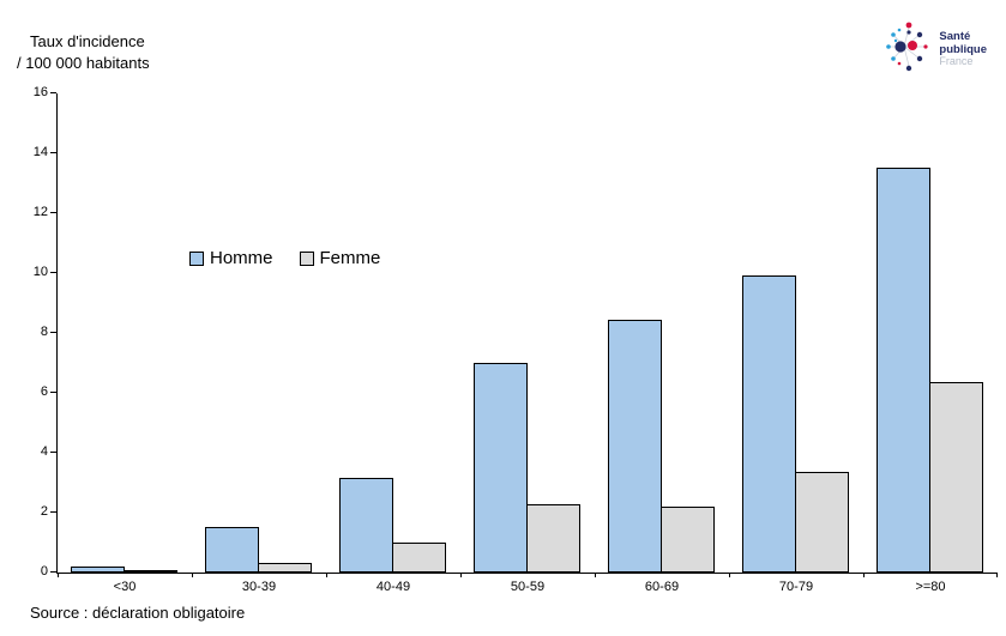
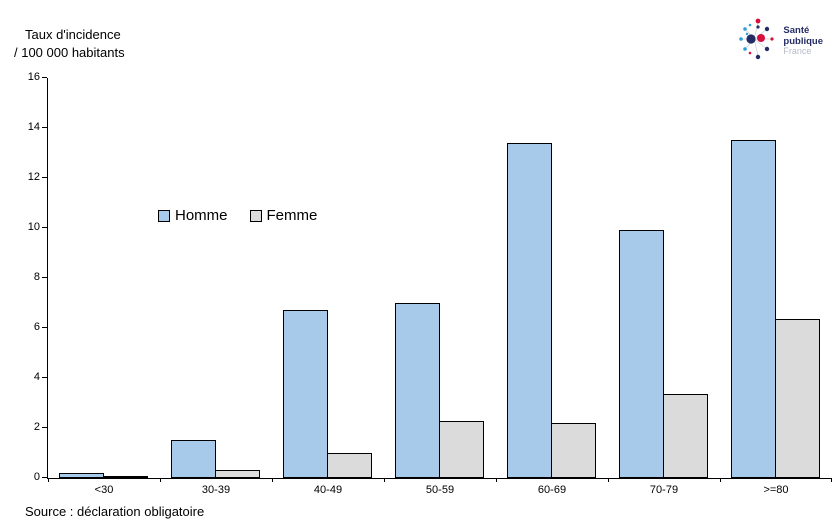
Homme/40-49: 3.1 -> 6.7
Homme/60-69: 8.4 -> 13.4
